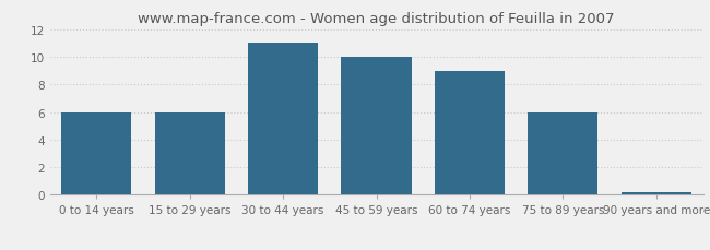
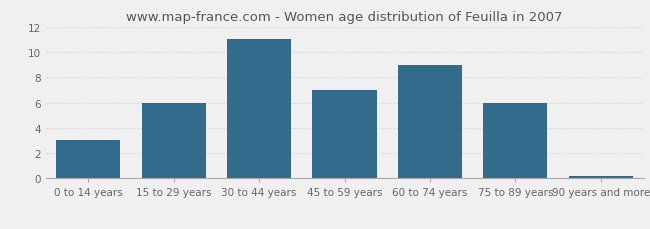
0 to 14 years: 6.0 -> 3.0
45 to 59 years: 10.0 -> 7.0
